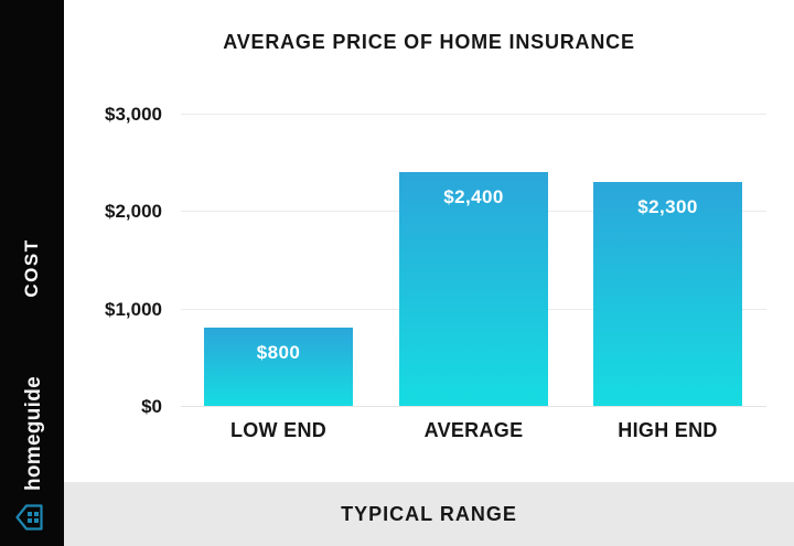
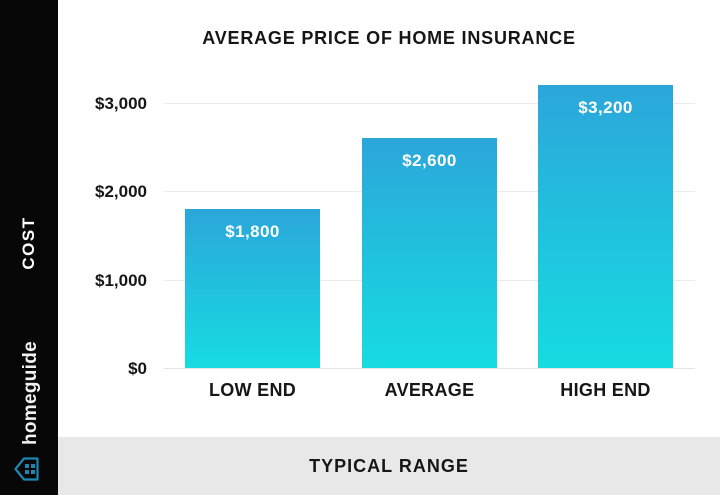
LOW END: $800 -> $1,800
AVERAGE: $2,400 -> $2,600
HIGH END: $2,300 -> $3,200
